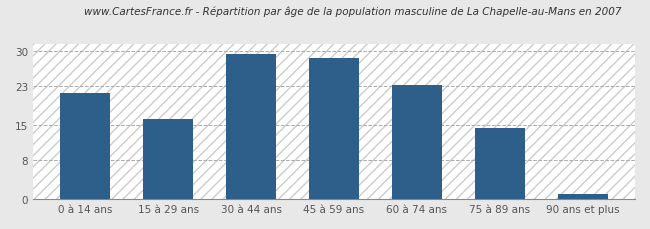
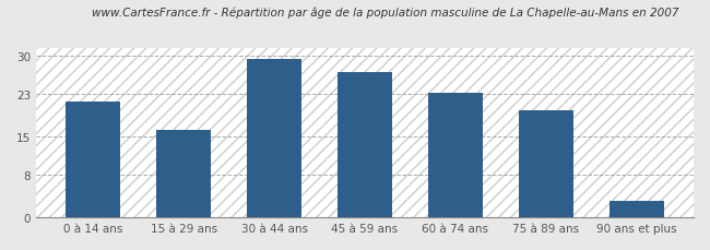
45 à 59 ans: 28.7 -> 27.0
75 à 89 ans: 14.5 -> 20.0
90 ans et plus: 1.0 -> 3.0
